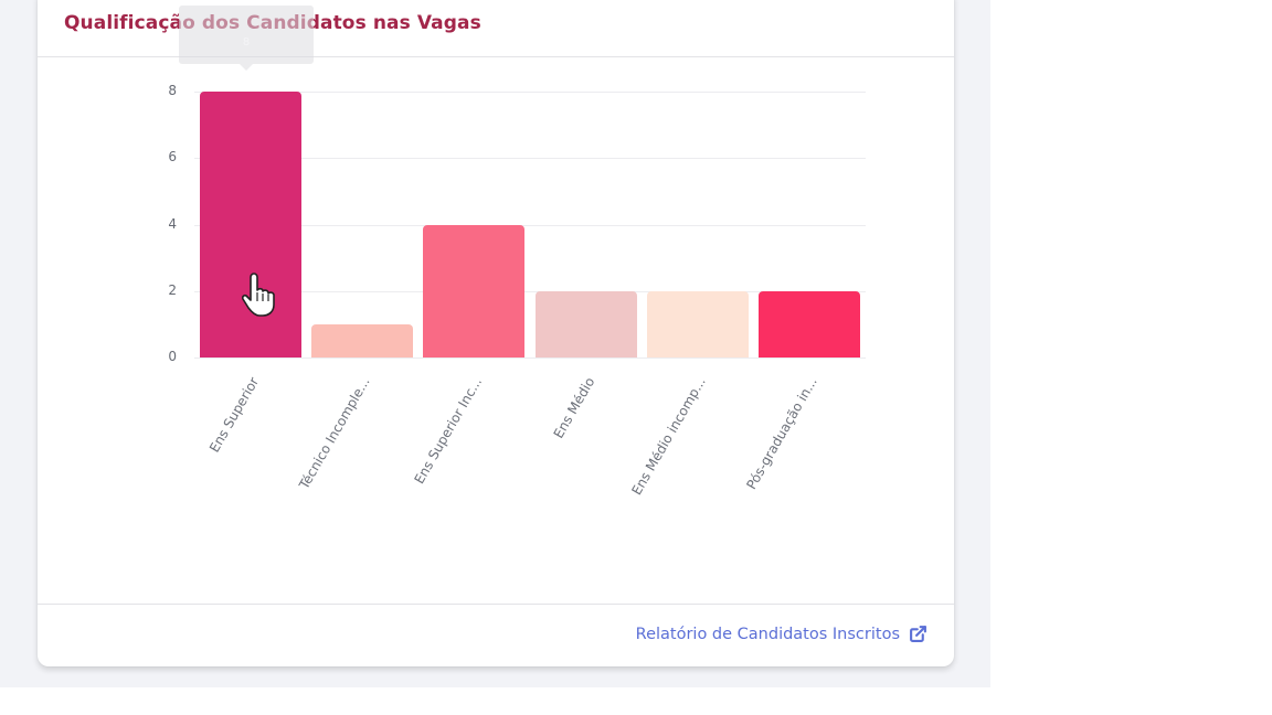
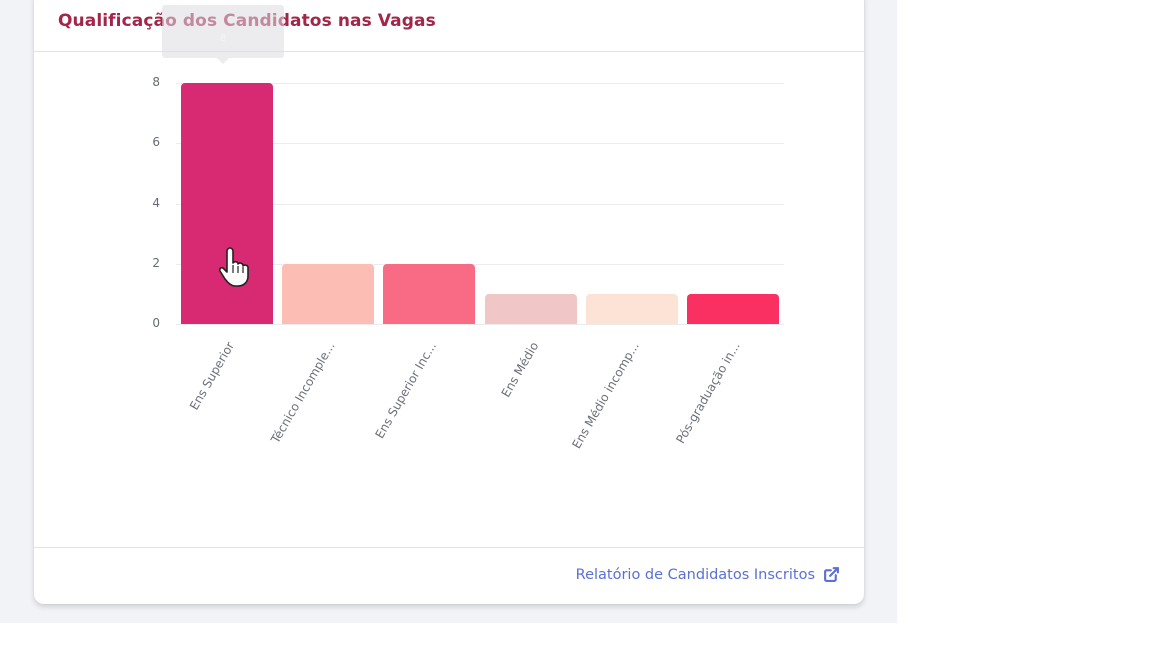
Técnico Incomple...: 1 -> 2
Ens Superior Inc...: 4 -> 2
Ens Médio: 2 -> 1
Ens Médio incomp...: 2 -> 1
Pós-graduação in...: 2 -> 1
